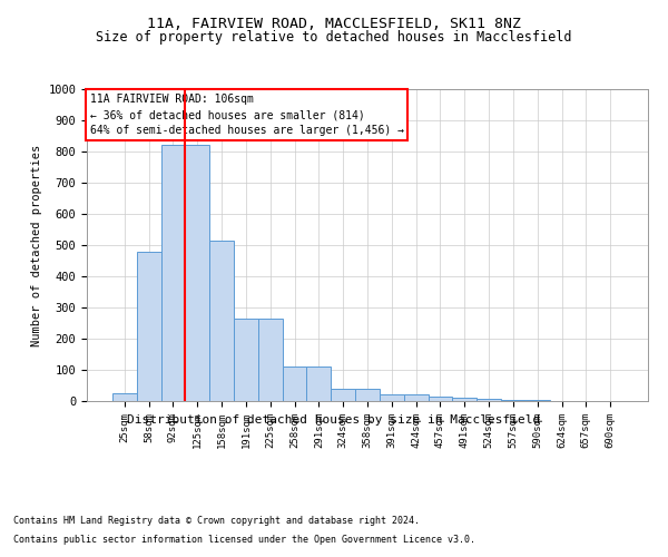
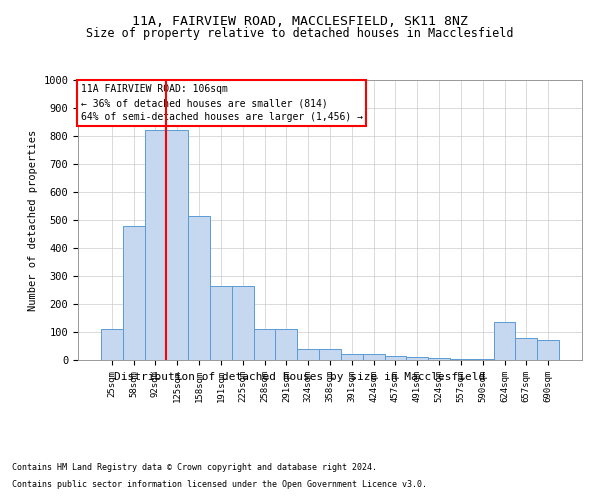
25sqm: 25 -> 110
624sqm: 1 -> 135
657sqm: 1 -> 80
690sqm: 1 -> 70
